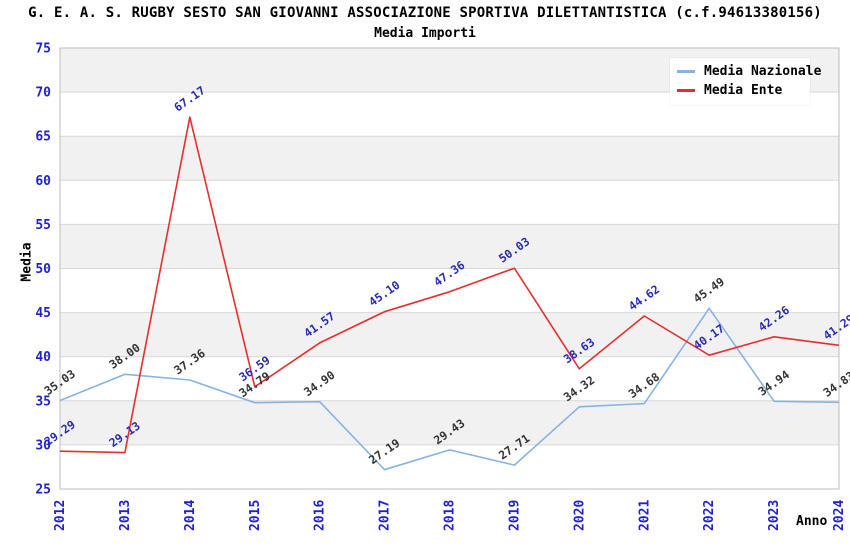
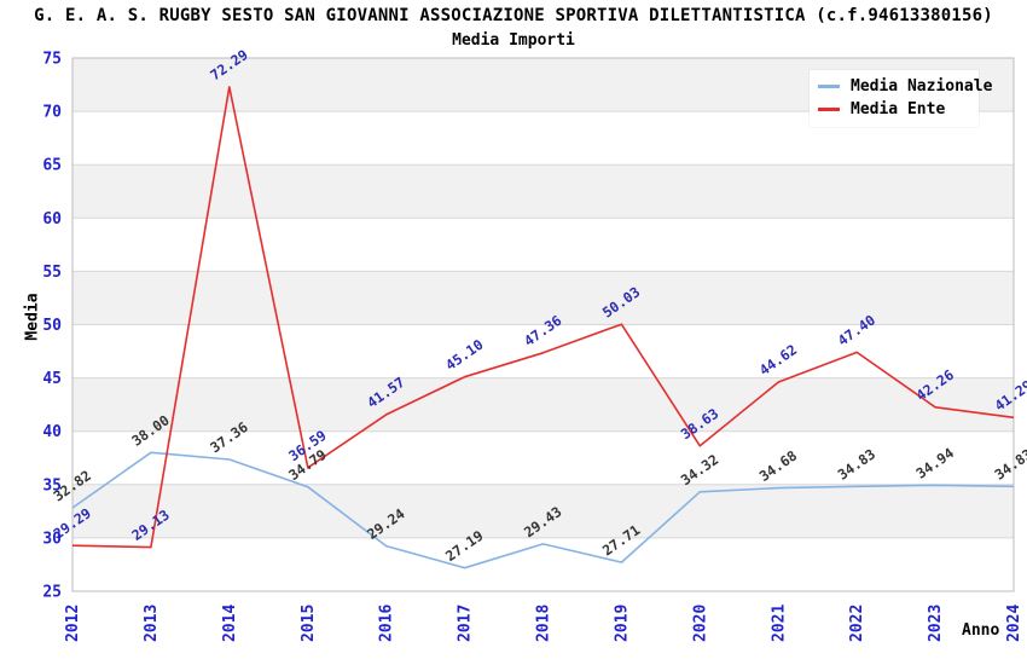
Media Nazionale/2012: 35.03 -> 32.82
Media Ente/2014: 67.17 -> 72.29
Media Nazionale/2016: 34.90 -> 29.24
Media Nazionale/2022: 45.49 -> 34.83
Media Ente/2022: 40.17 -> 47.40
